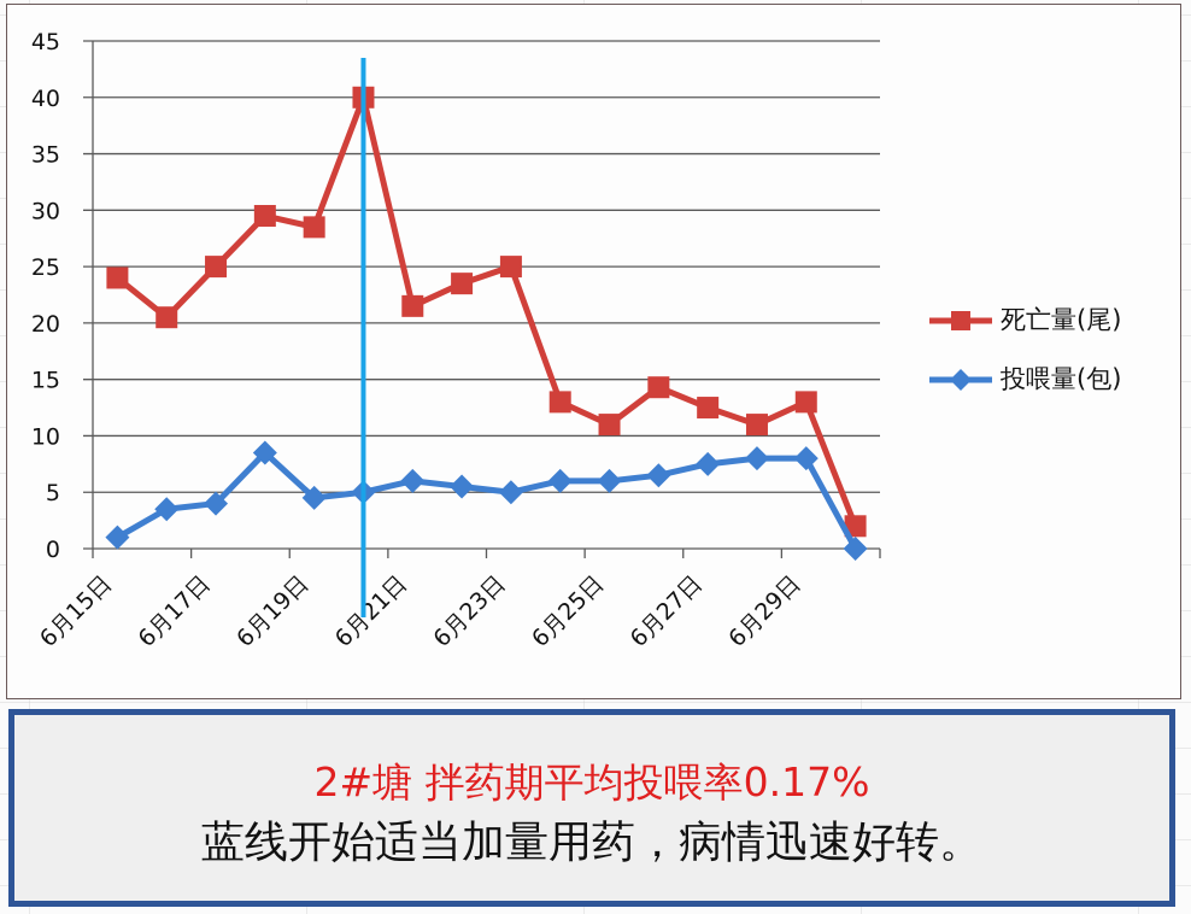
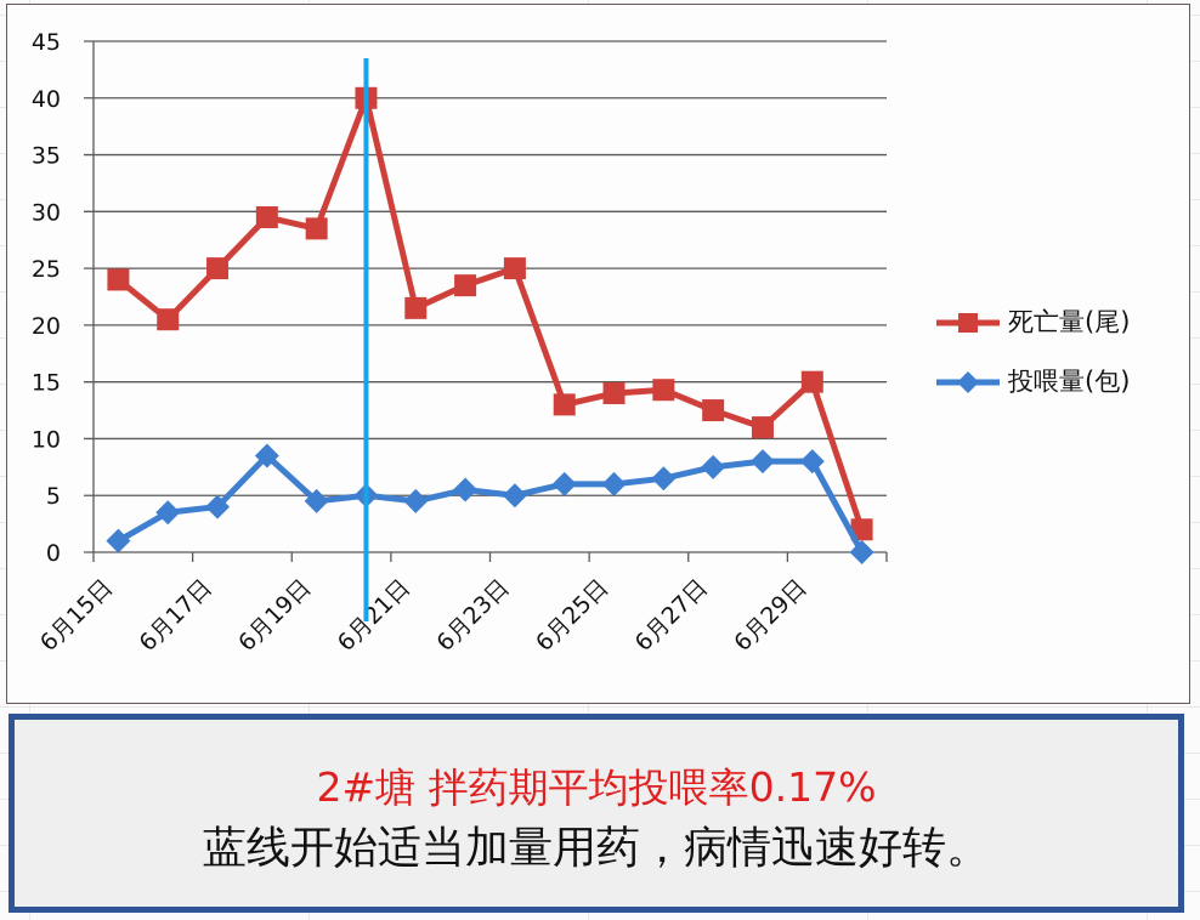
投喂量(包)/6月21日: 6 -> 4
死亡量(尾)/6月25日: 11 -> 14
死亡量(尾)/6月29日: 13 -> 15
